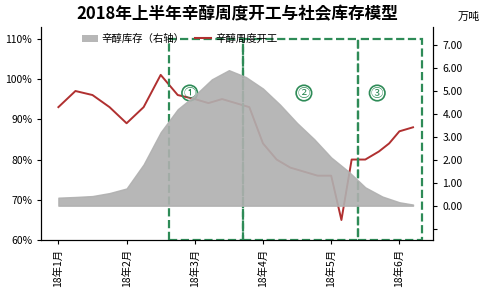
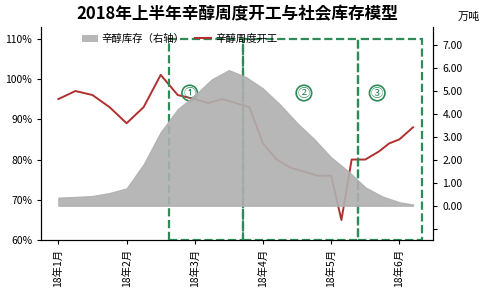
辛醇周度开工/18年1月: 93% -> 95%
辛醇周度开工/18年6月: 87% -> 85%
